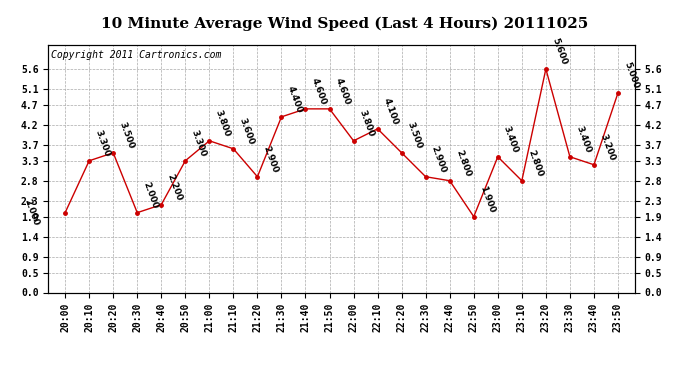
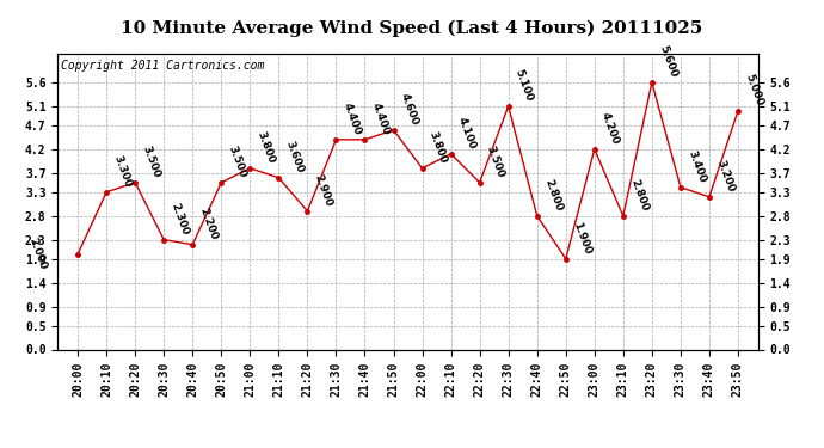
20:30: 2.000 -> 2.300
20:50: 3.300 -> 3.500
21:40: 4.600 -> 4.400
22:30: 2.900 -> 5.100
23:00: 3.400 -> 4.200
